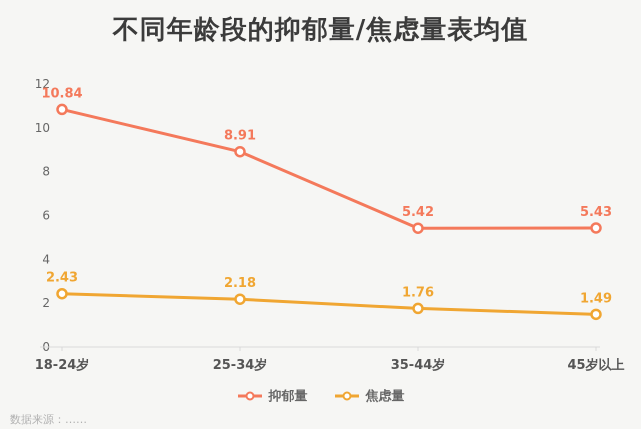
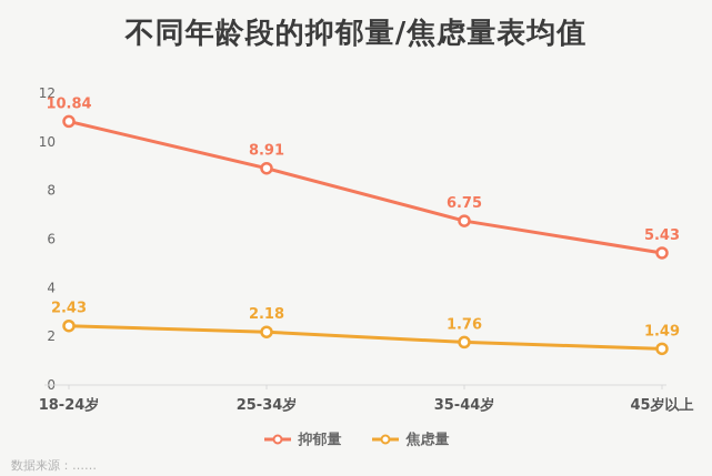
抑郁量/35-44岁: 5.42 -> 6.75
